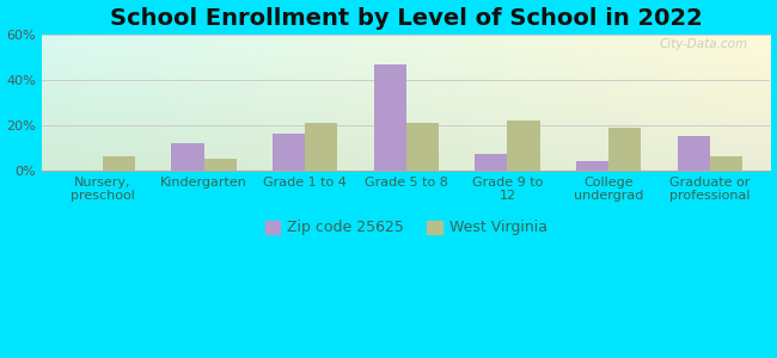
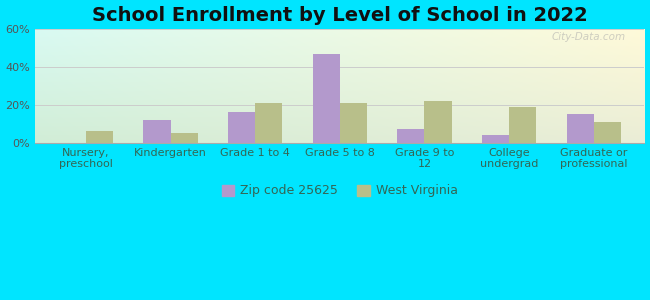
West Virginia/Graduate or professional: 6% -> 11%
